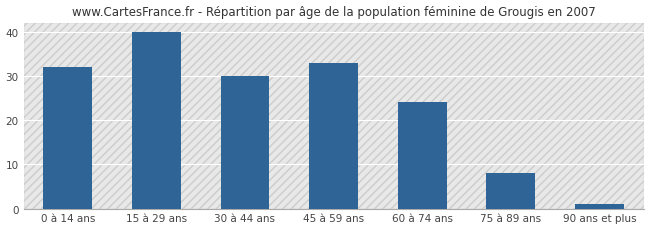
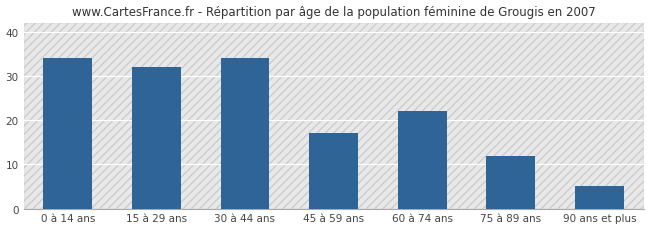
0 à 14 ans: 32 -> 34
15 à 29 ans: 40 -> 32
30 à 44 ans: 30 -> 34
45 à 59 ans: 33 -> 17
60 à 74 ans: 24 -> 22
75 à 89 ans: 8 -> 12
90 ans et plus: 1 -> 5
